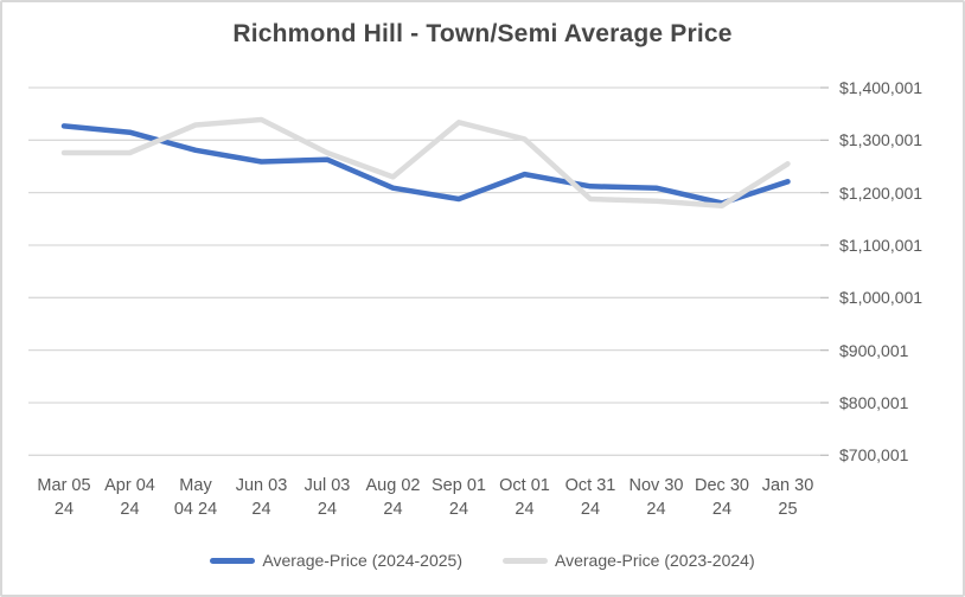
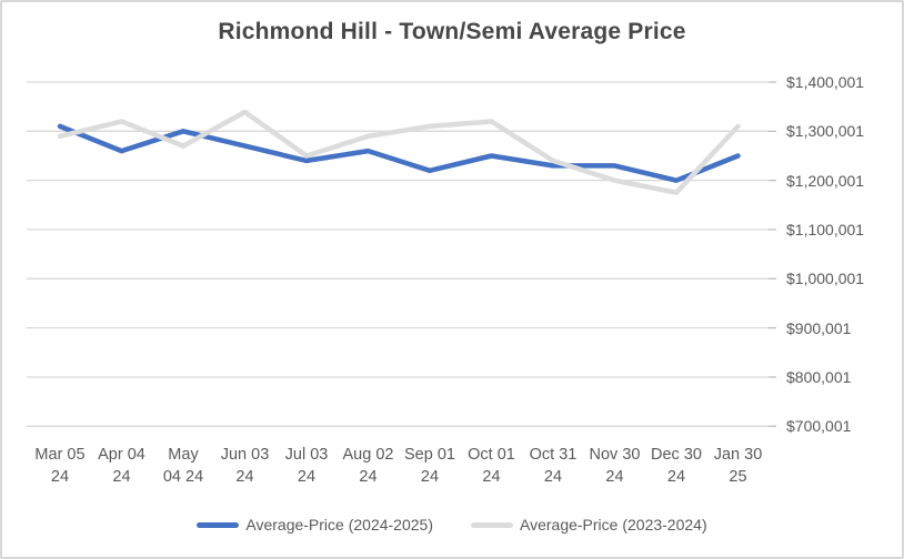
Average-Price (2024-2025)/Mar 05 24: $1330000 -> $1310000
Average-Price (2023-2024)/Mar 05 24: $1280000 -> $1290000
Average-Price (2024-2025)/Apr 04 24: $1320000 -> $1260000
Average-Price (2023-2024)/Apr 04 24: $1280000 -> $1320000
Average-Price (2024-2025)/May 04 24: $1280000 -> $1300000
Average-Price (2023-2024)/May 04 24: $1330000 -> $1270000
Average-Price (2024-2025)/Jun 03 24: $1260000 -> $1270000
Average-Price (2024-2025)/Jul 03 24: $1260000 -> $1240000
Average-Price (2023-2024)/Jul 03 24: $1280000 -> $1250000
Average-Price (2024-2025)/Aug 02 24: $1210000 -> $1260000
Average-Price (2023-2024)/Aug 02 24: $1230000 -> $1290000
Average-Price (2024-2025)/Sep 01 24: $1190000 -> $1220000
Average-Price (2023-2024)/Sep 01 24: $1330000 -> $1310000
Average-Price (2024-2025)/Oct 01 24: $1240000 -> $1250000
Average-Price (2023-2024)/Oct 01 24: $1300000 -> $1320000
Average-Price (2024-2025)/Oct 31 24: $1210000 -> $1230000
Average-Price (2023-2024)/Oct 31 24: $1190000 -> $1240000
Average-Price (2024-2025)/Nov 30 24: $1210000 -> $1230000
Average-Price (2023-2024)/Nov 30 24: $1180000 -> $1200000
Average-Price (2024-2025)/Dec 30 24: $1180000 -> $1200000
Average-Price (2024-2025)/Jan 30 25: $1220000 -> $1250000
Average-Price (2023-2024)/Jan 30 25: $1260000 -> $1310000
